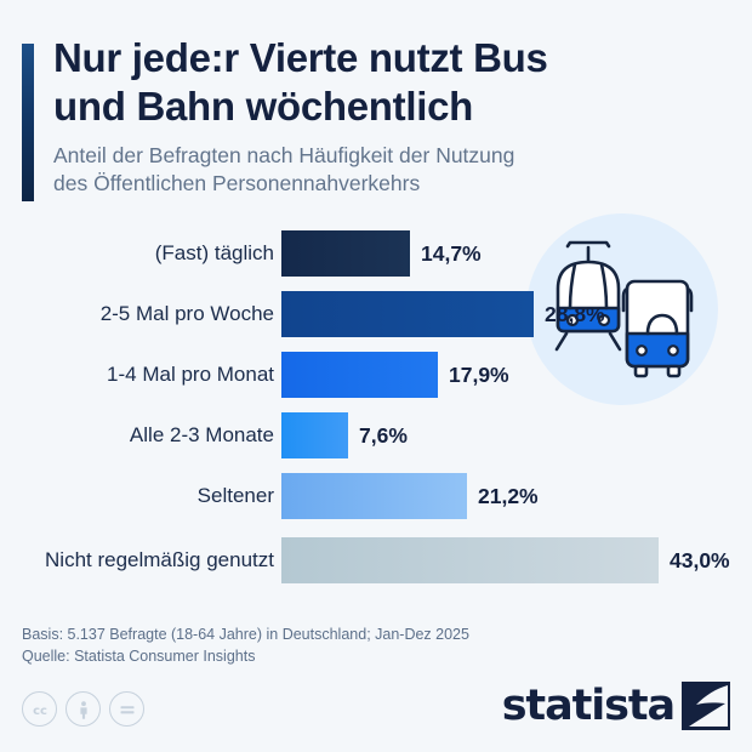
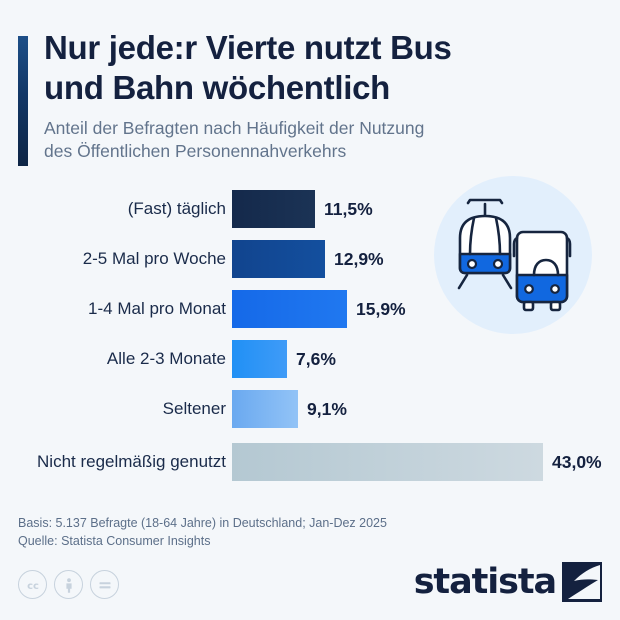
(Fast) täglich: 14,7% -> 11,5%
2-5 Mal pro Woche: 28,8% -> 12,9%
1-4 Mal pro Monat: 17,9% -> 15,9%
Seltener: 21,2% -> 9,1%
